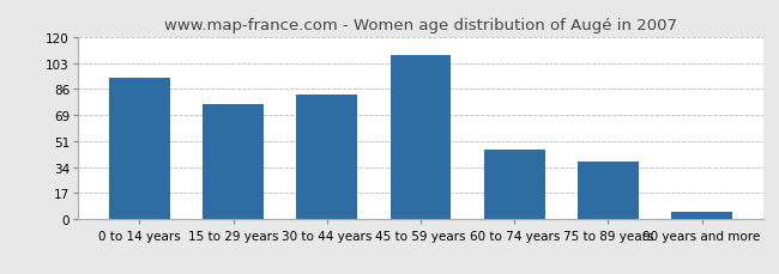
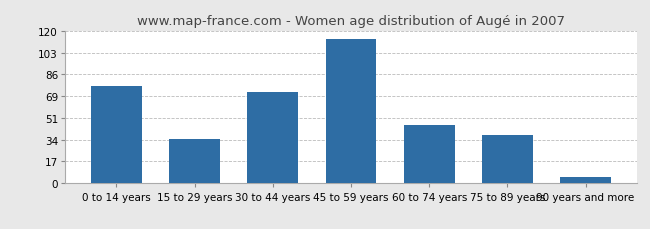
0 to 14 years: 93 -> 77
15 to 29 years: 76 -> 35
30 to 44 years: 82 -> 72
45 to 59 years: 108 -> 114
